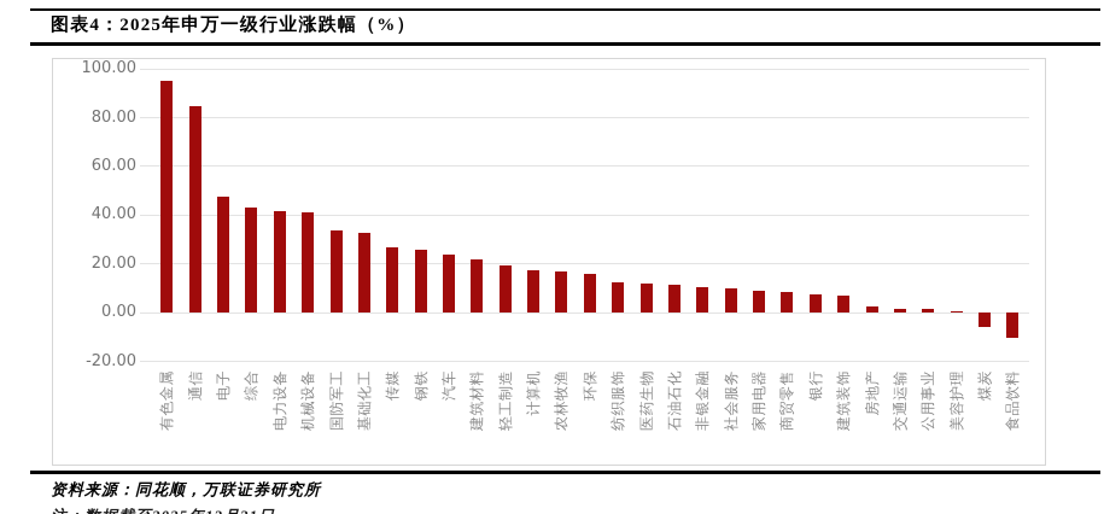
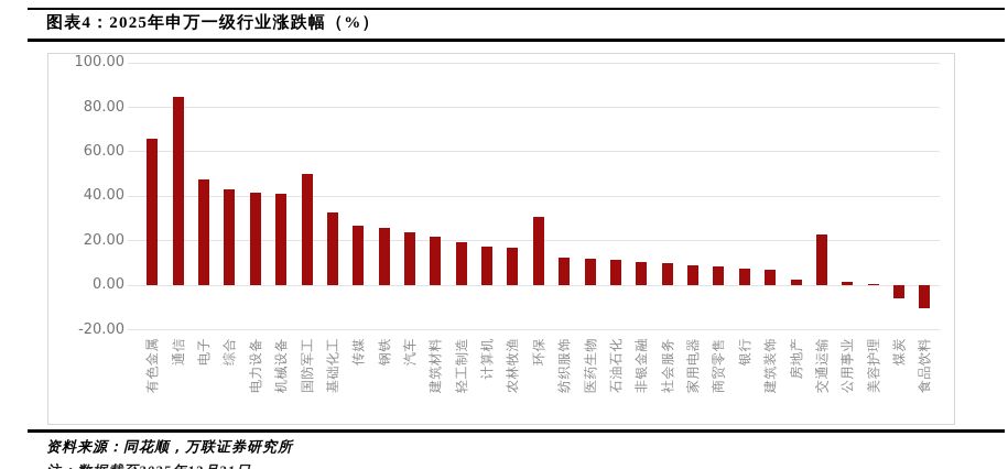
有色金属: 95 -> 66
国防军工: 34 -> 50
环保: 16 -> 31
交通运输: 2 -> 23
